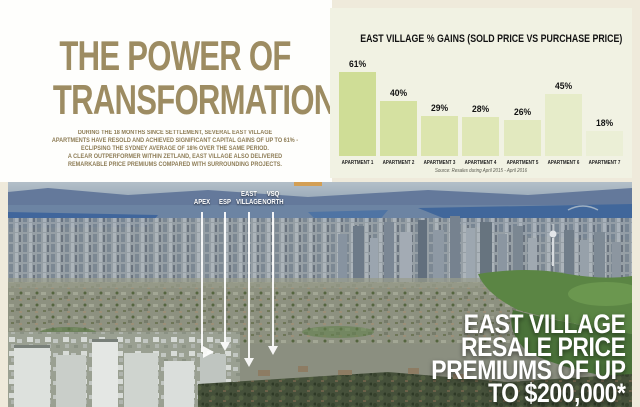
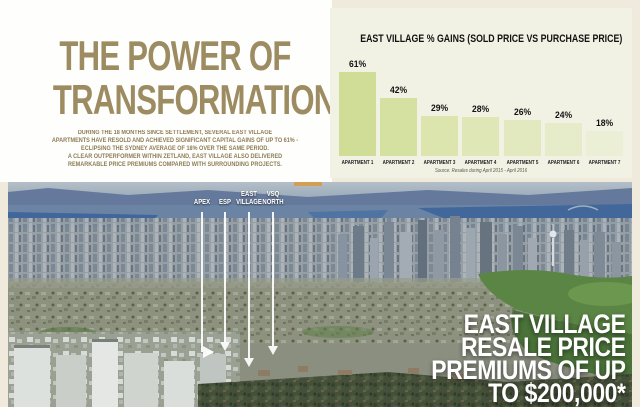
APARTMENT 2: 40% -> 42%
APARTMENT 6: 45% -> 24%
